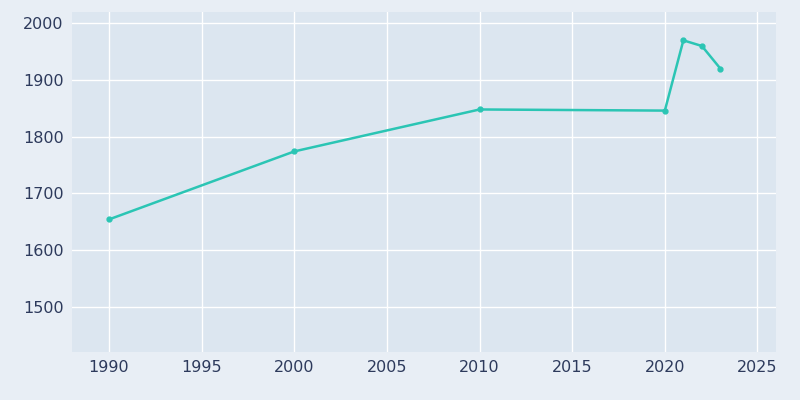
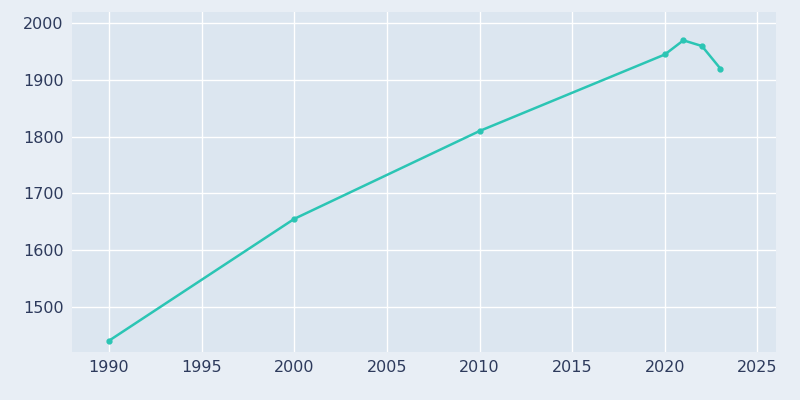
1990: 1654 -> 1440
2000: 1774 -> 1655
2010: 1848 -> 1810
2020: 1846 -> 1945
